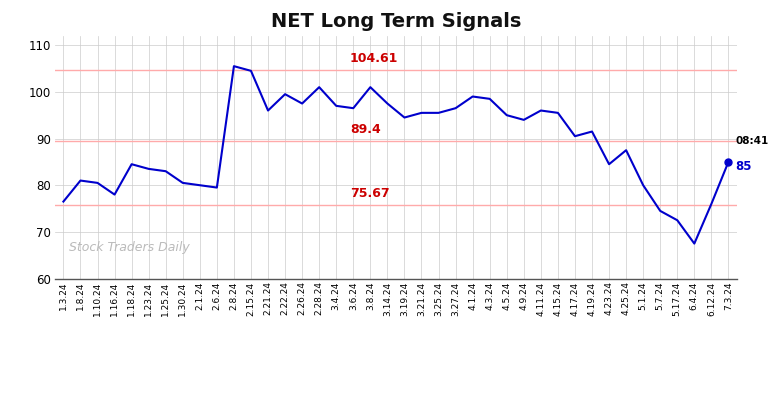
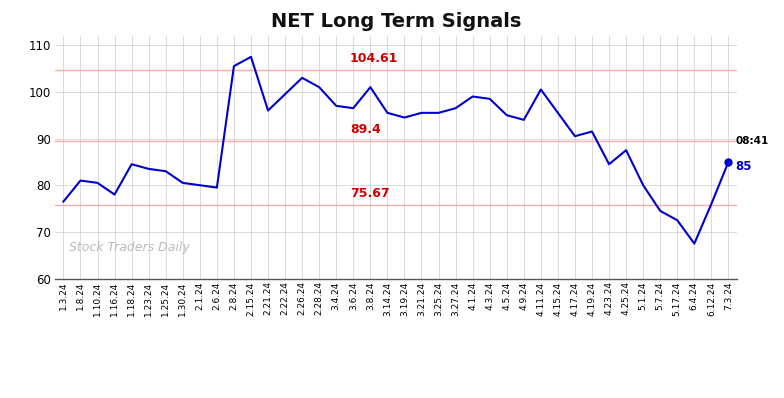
2.15.24: 104.5 -> 107.5
2.26.24: 97.5 -> 103.0
3.14.24: 97.5 -> 95.5
4.11.24: 96.0 -> 100.5
